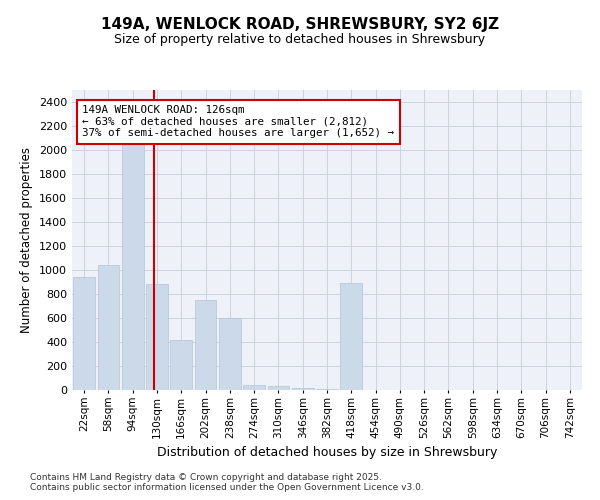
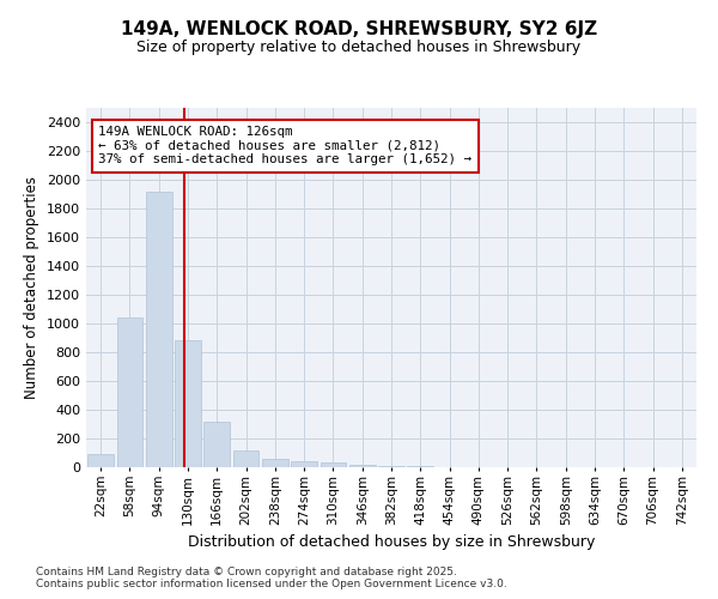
22sqm: 940 -> 90
94sqm: 2050 -> 1920
166sqm: 420 -> 320
202sqm: 750 -> 120
238sqm: 600 -> 60
418sqm: 890 -> 10
